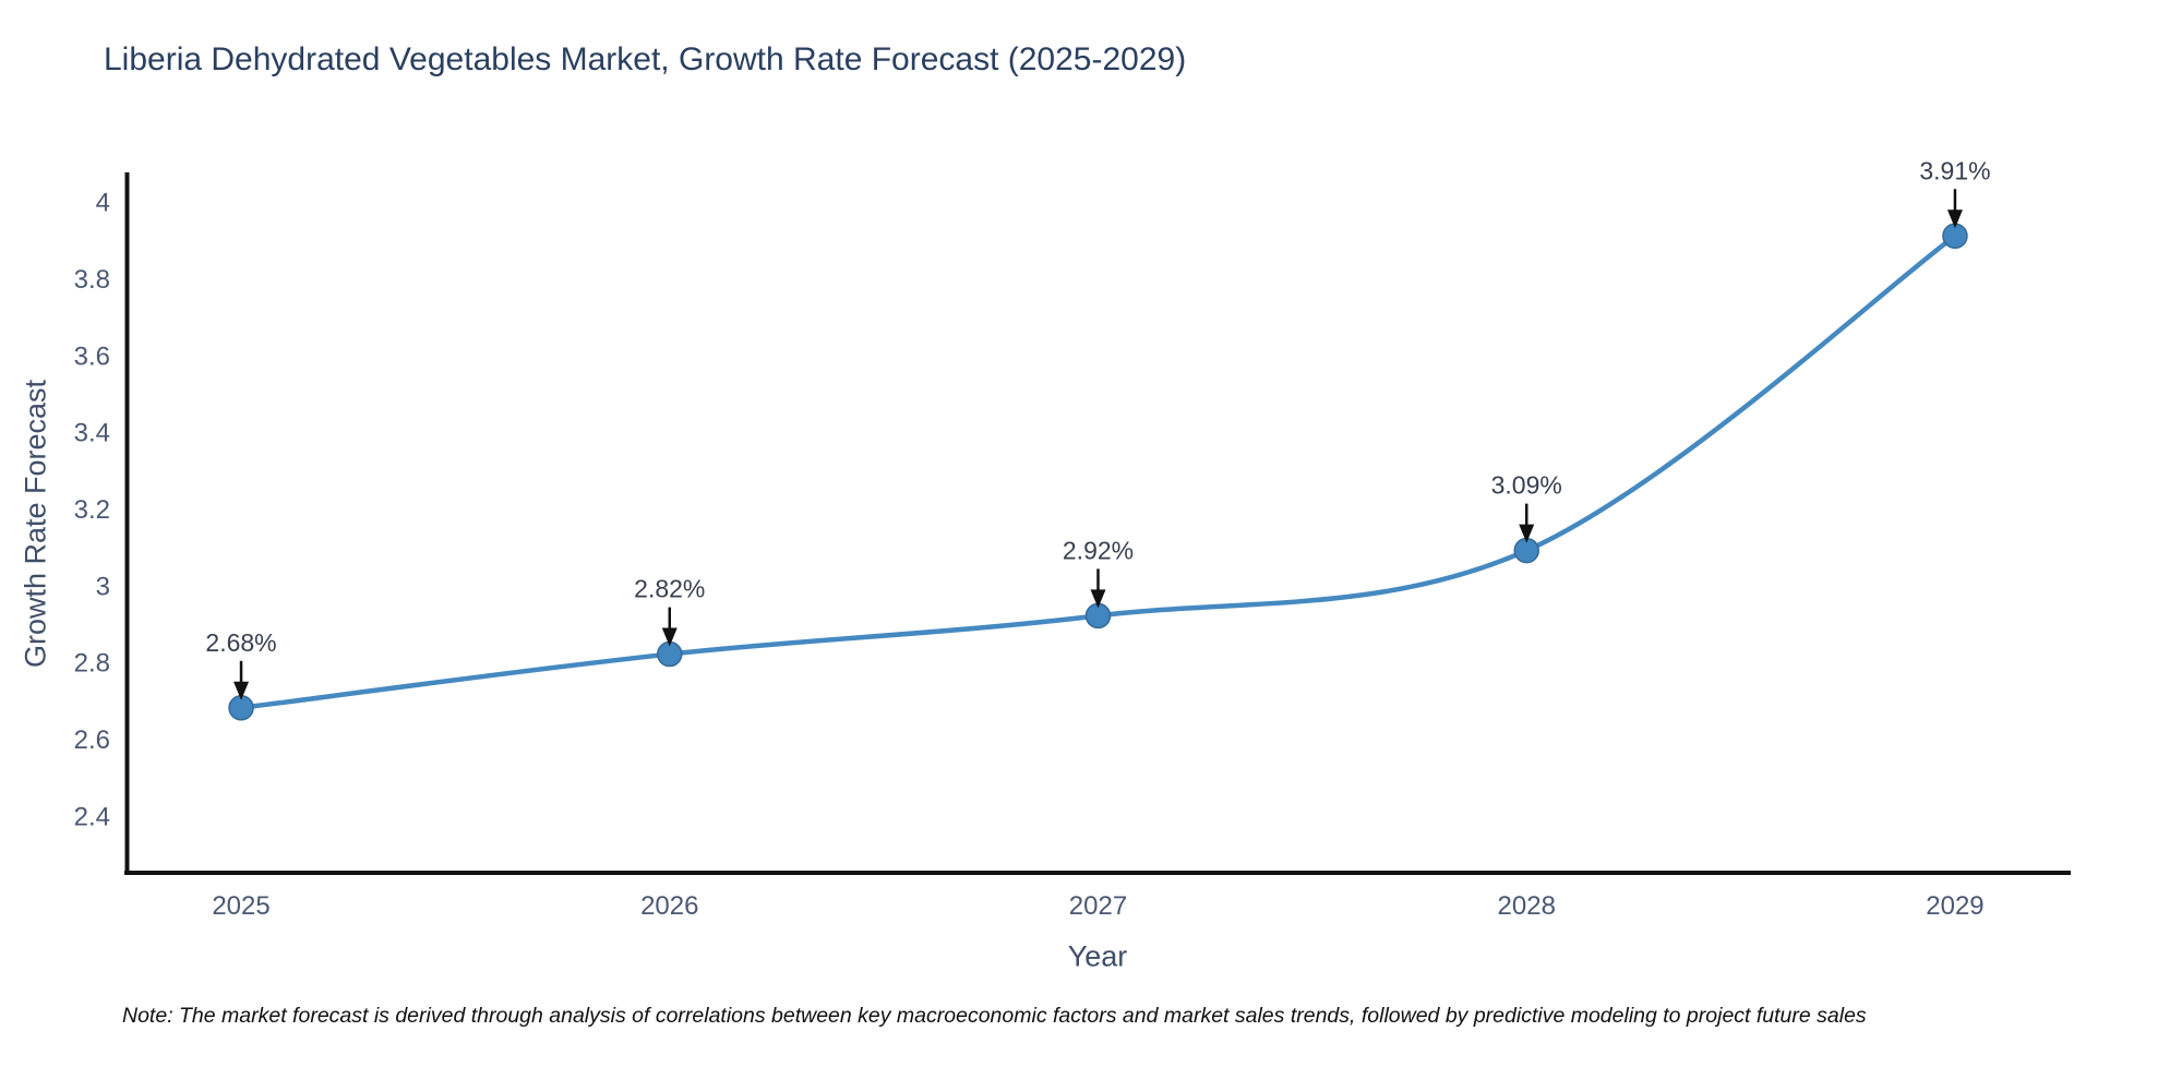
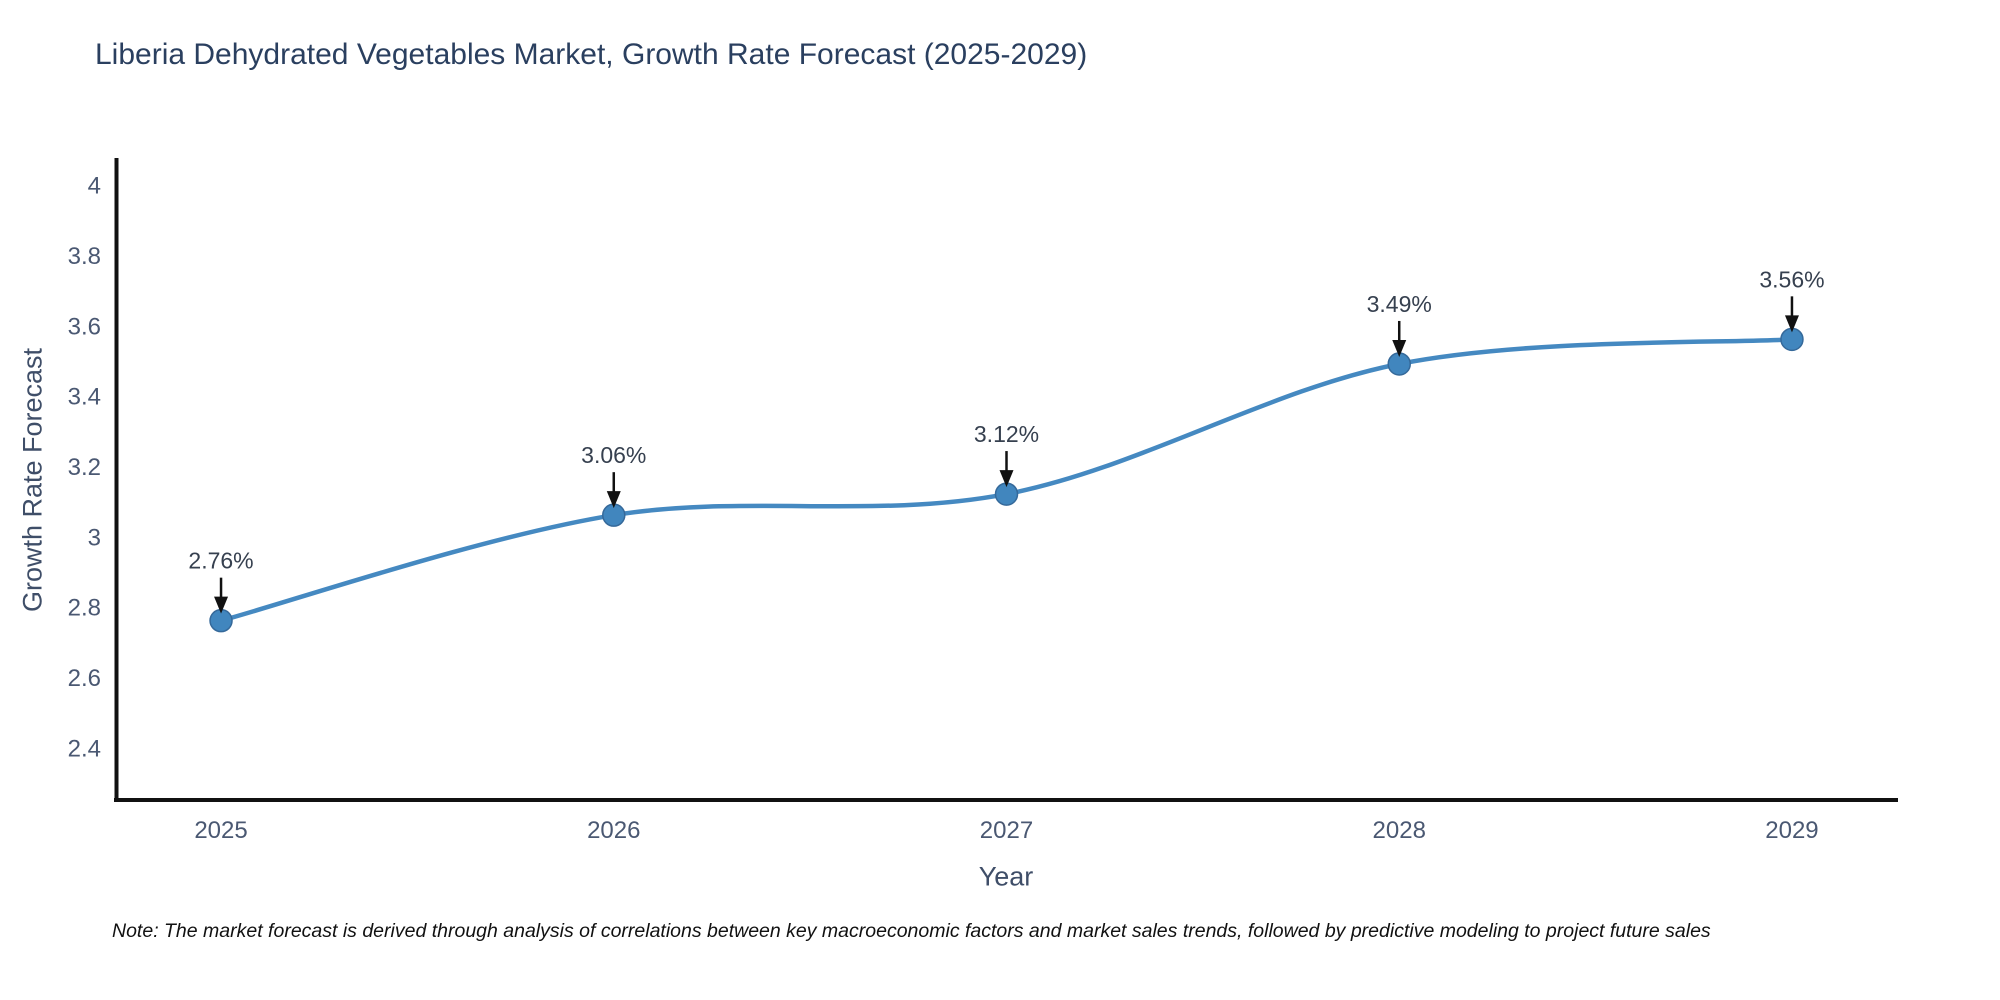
2025: 2.68% -> 2.76%
2026: 2.82% -> 3.06%
2027: 2.92% -> 3.12%
2028: 3.09% -> 3.49%
2029: 3.91% -> 3.56%
